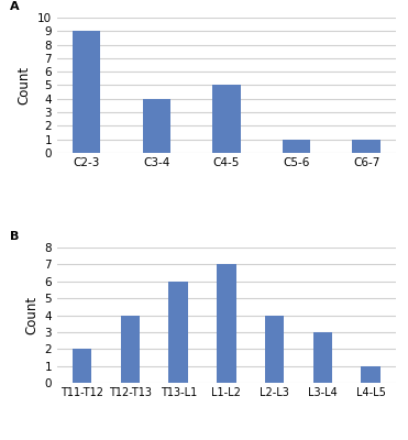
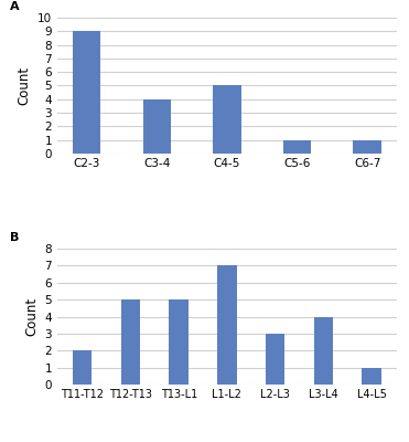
T12-T13: 4 -> 5
T13-L1: 6 -> 5
L2-L3: 4 -> 3
L3-L4: 3 -> 4
